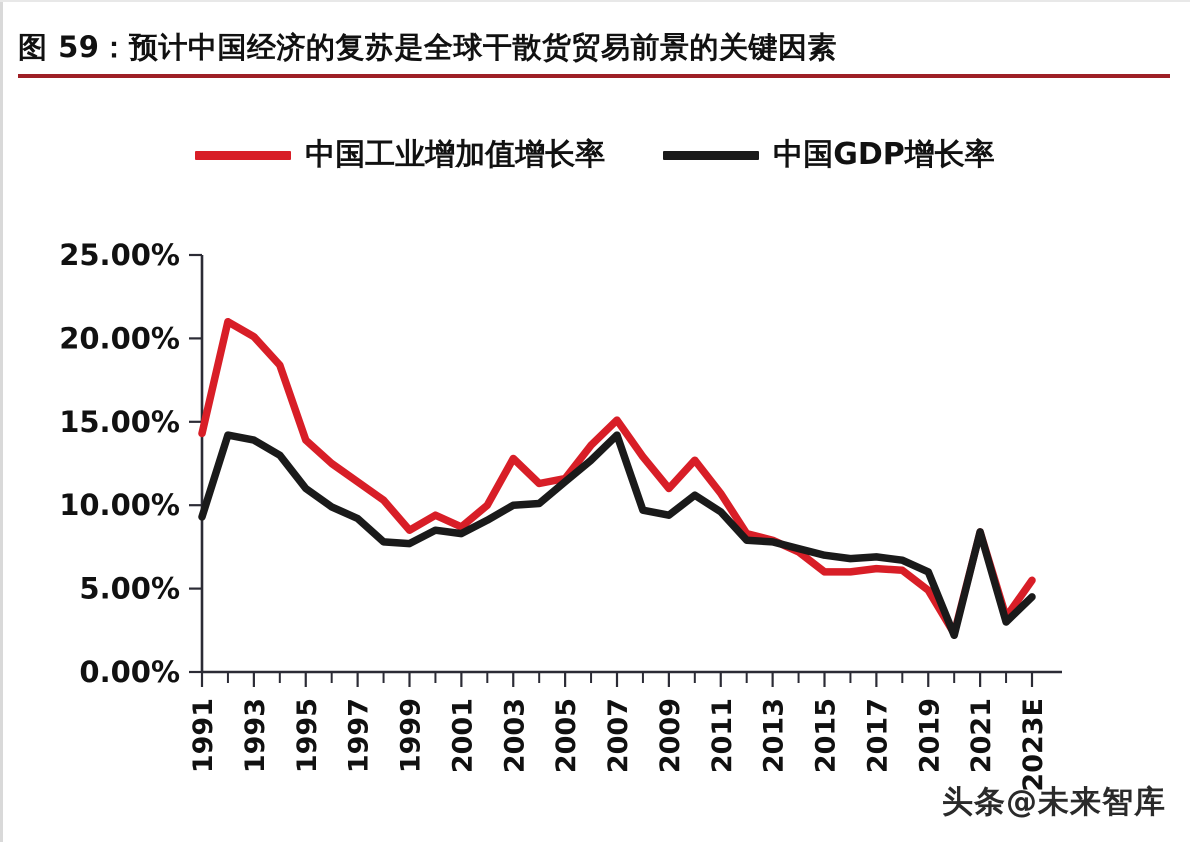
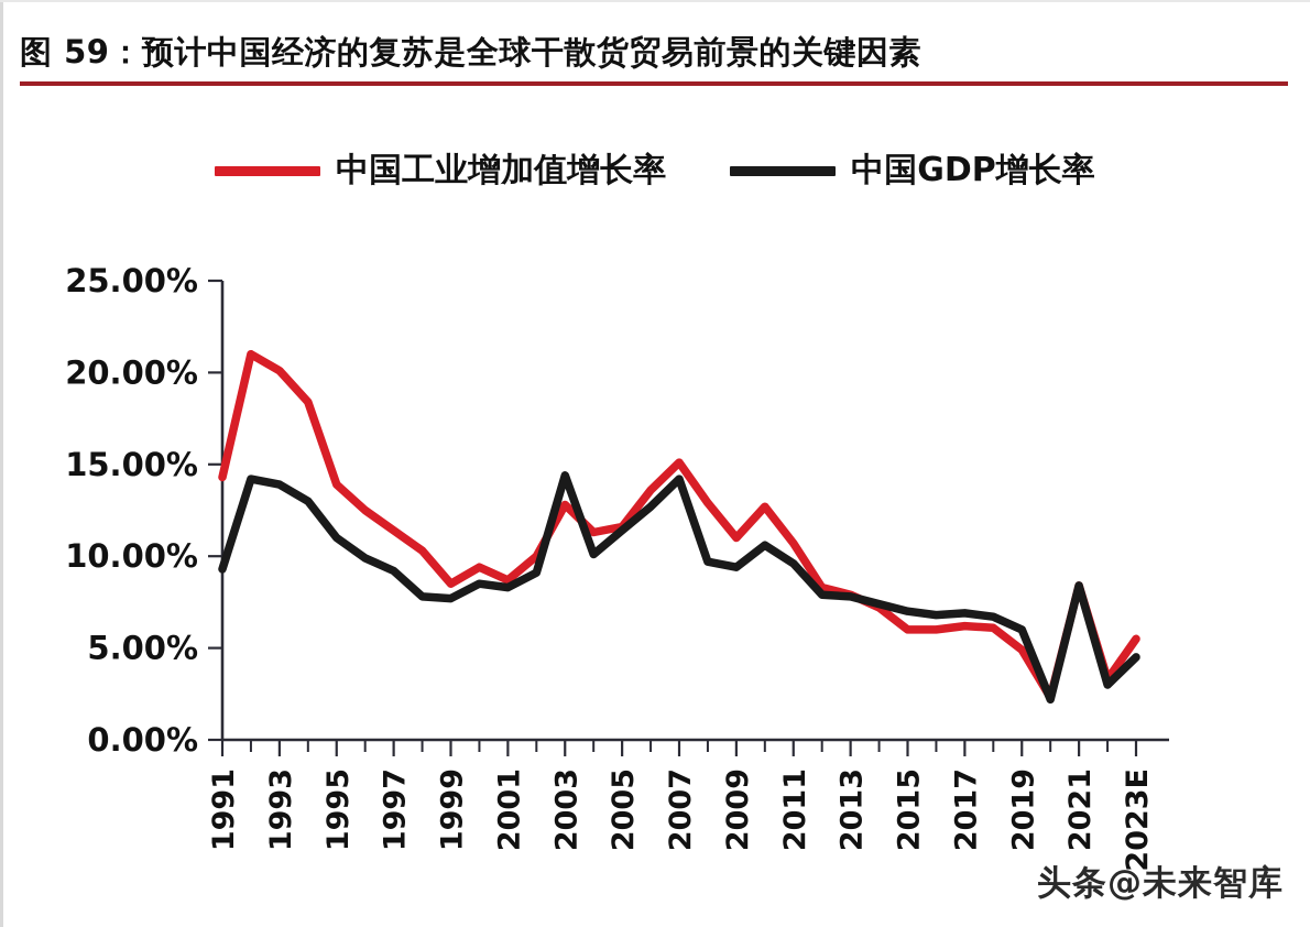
中国GDP增长率/2003: 10.0% -> 14.4%
